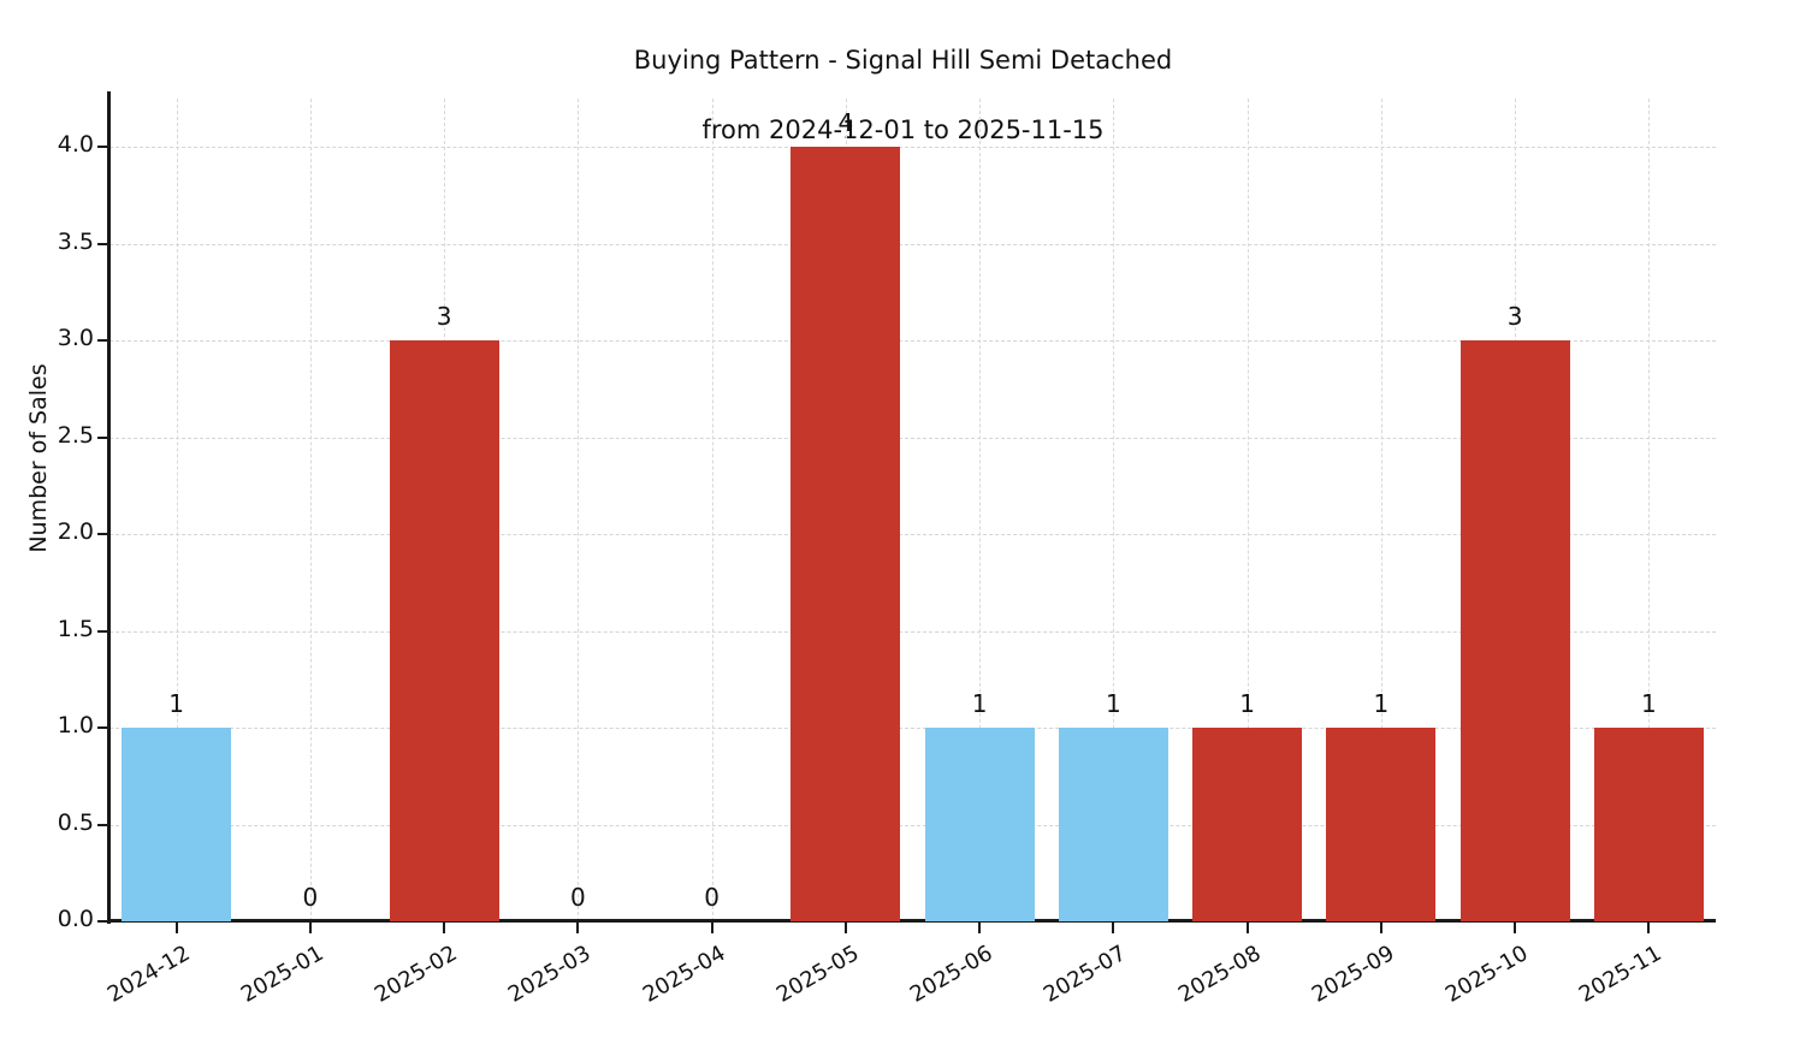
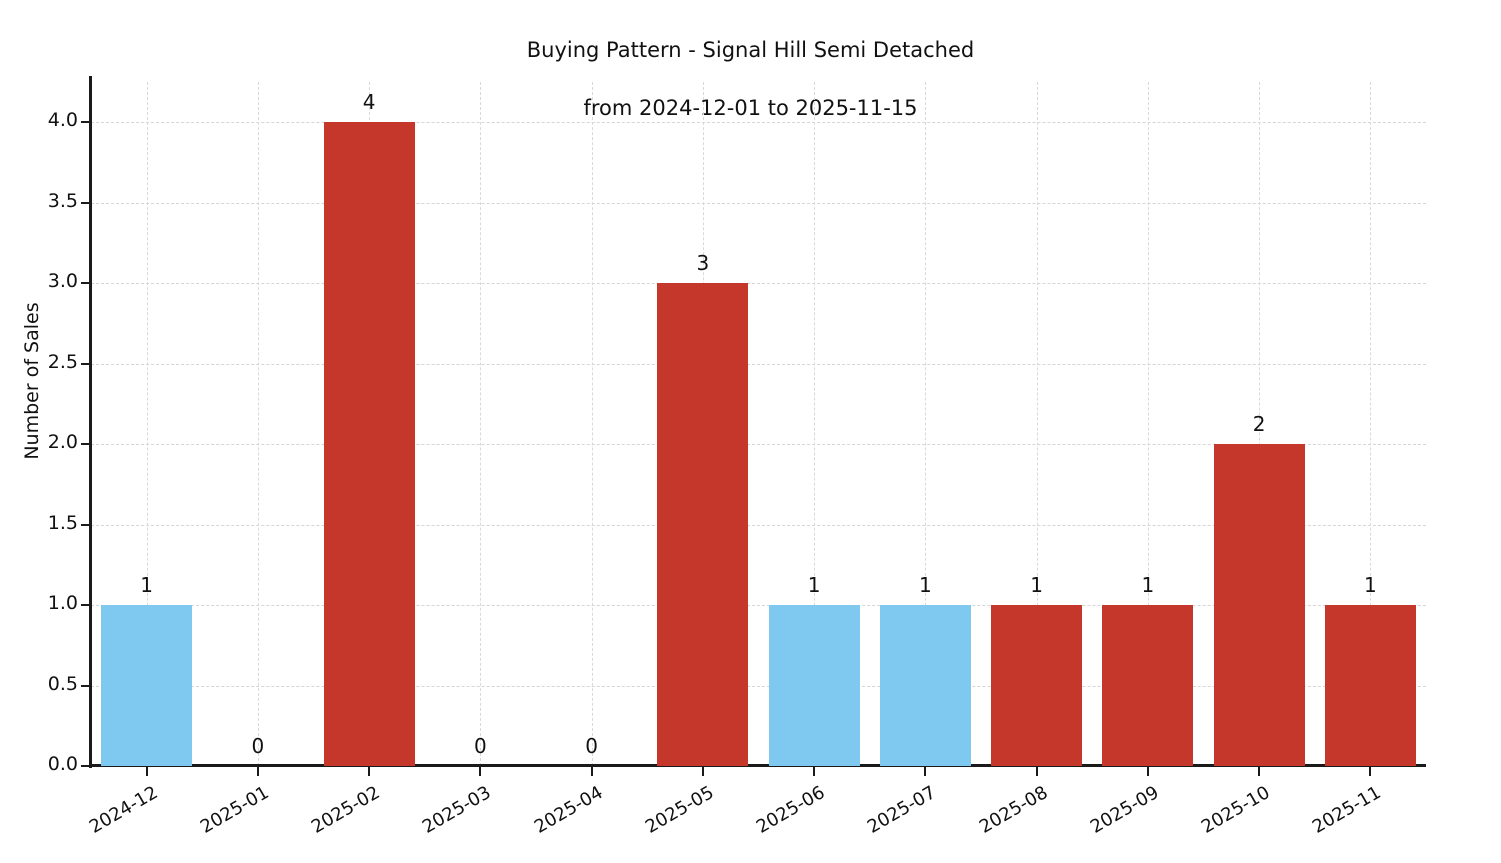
2025-02: 3 -> 4
2025-05: 4 -> 3
2025-10: 3 -> 2
